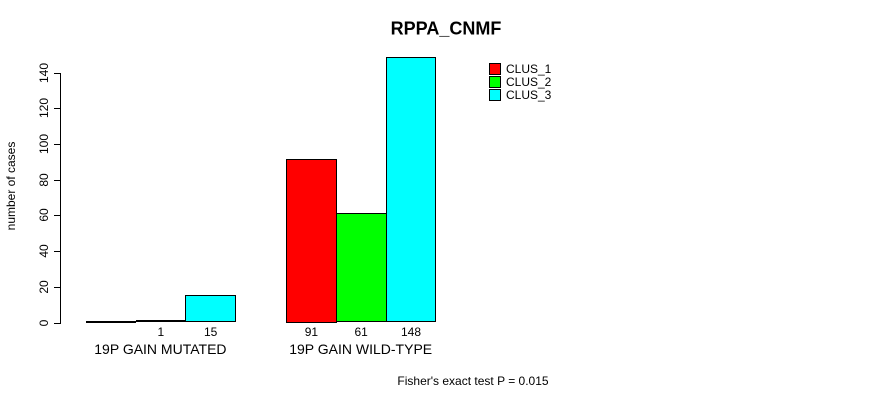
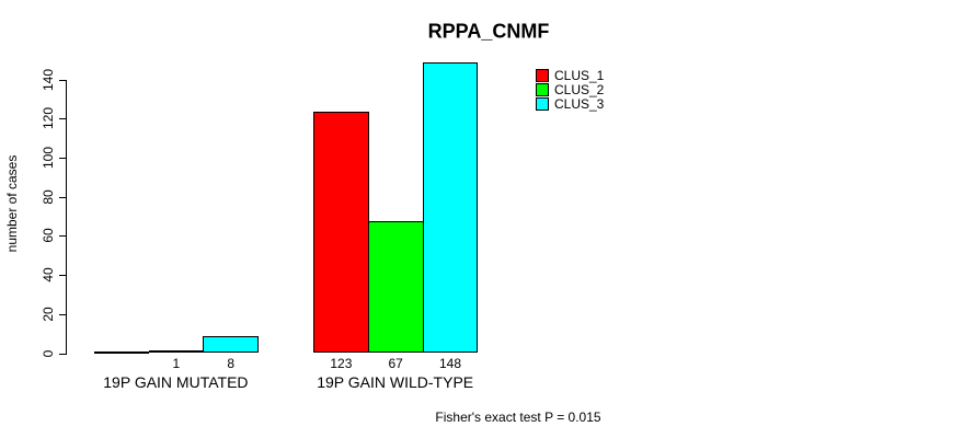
CLUS_3/19P GAIN MUTATED: 15 -> 8
CLUS_1/19P GAIN WILD-TYPE: 91 -> 123
CLUS_2/19P GAIN WILD-TYPE: 61 -> 67
